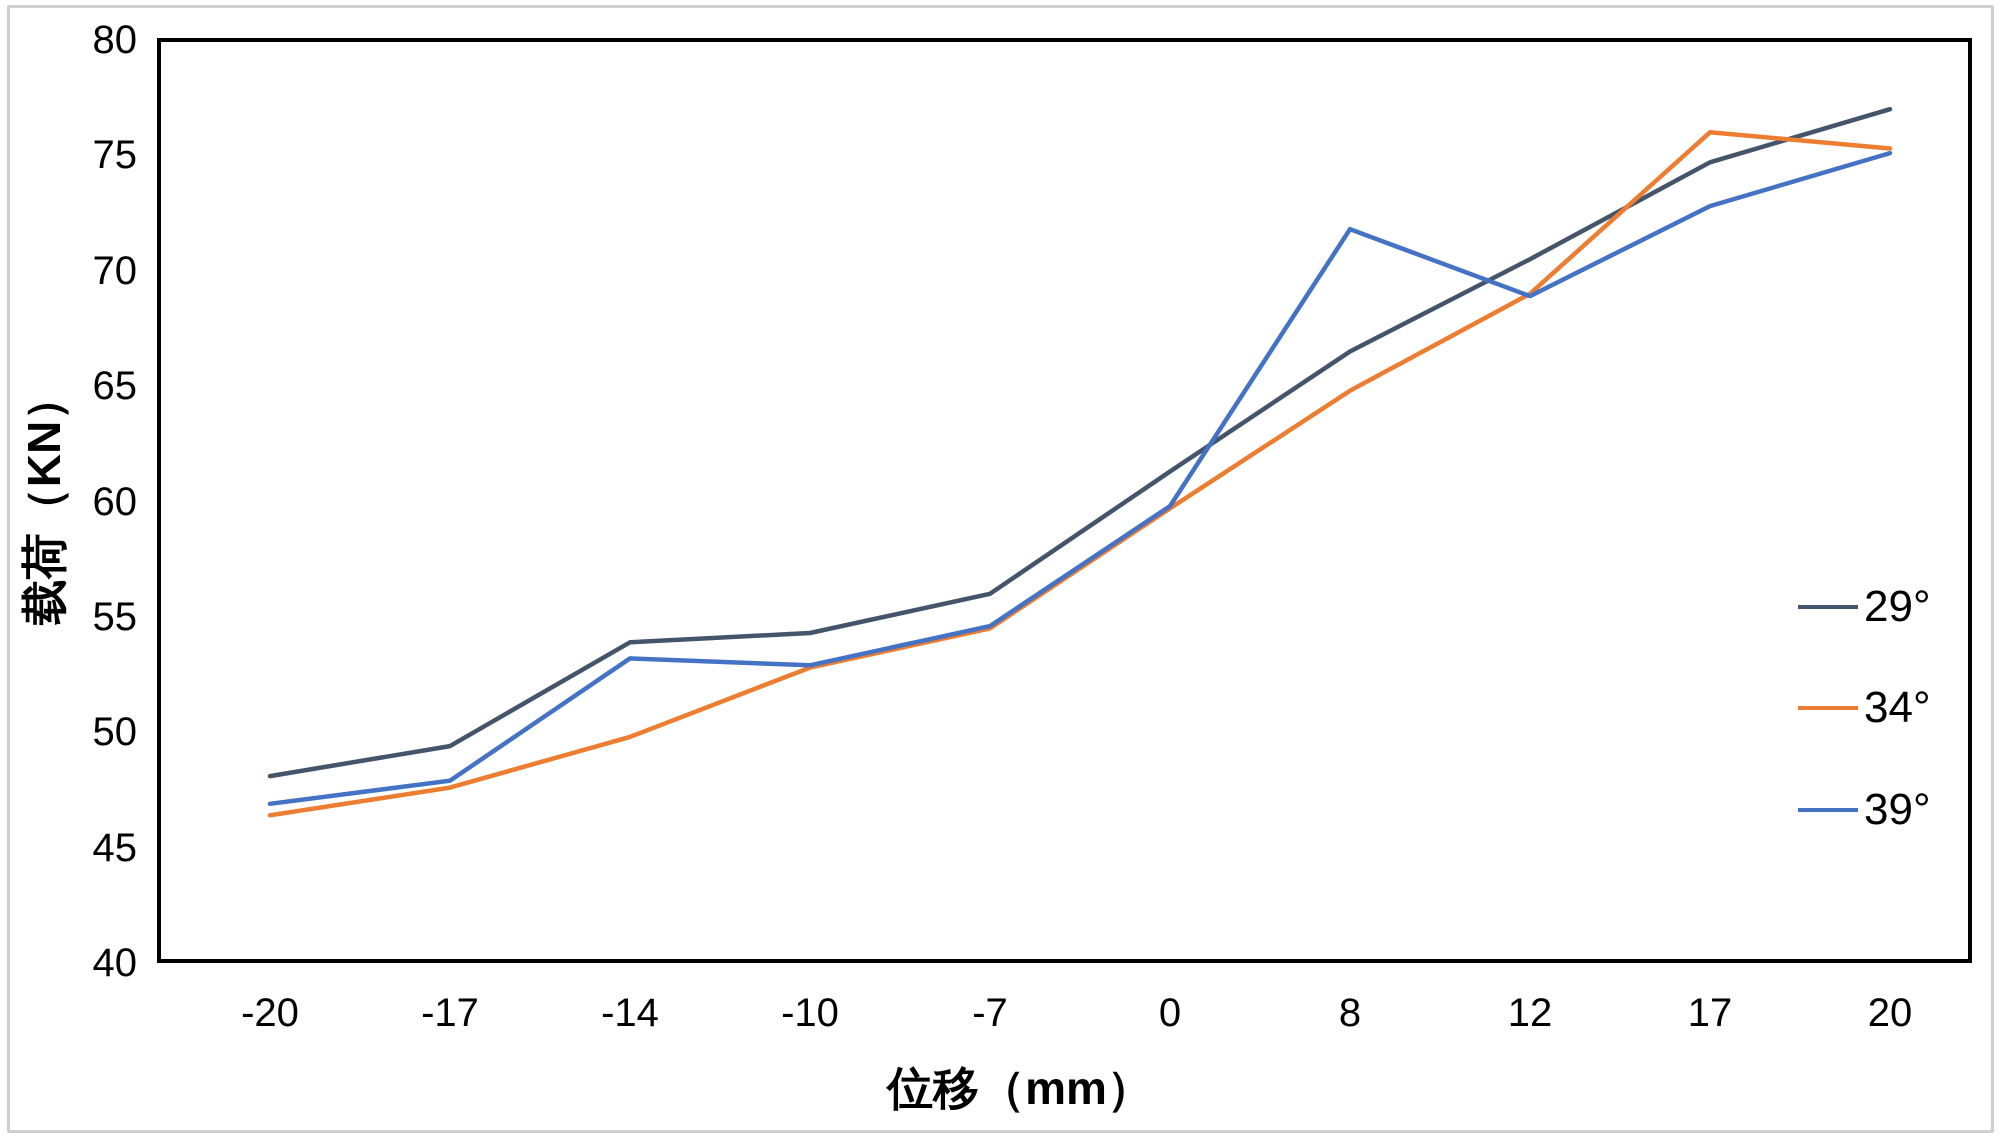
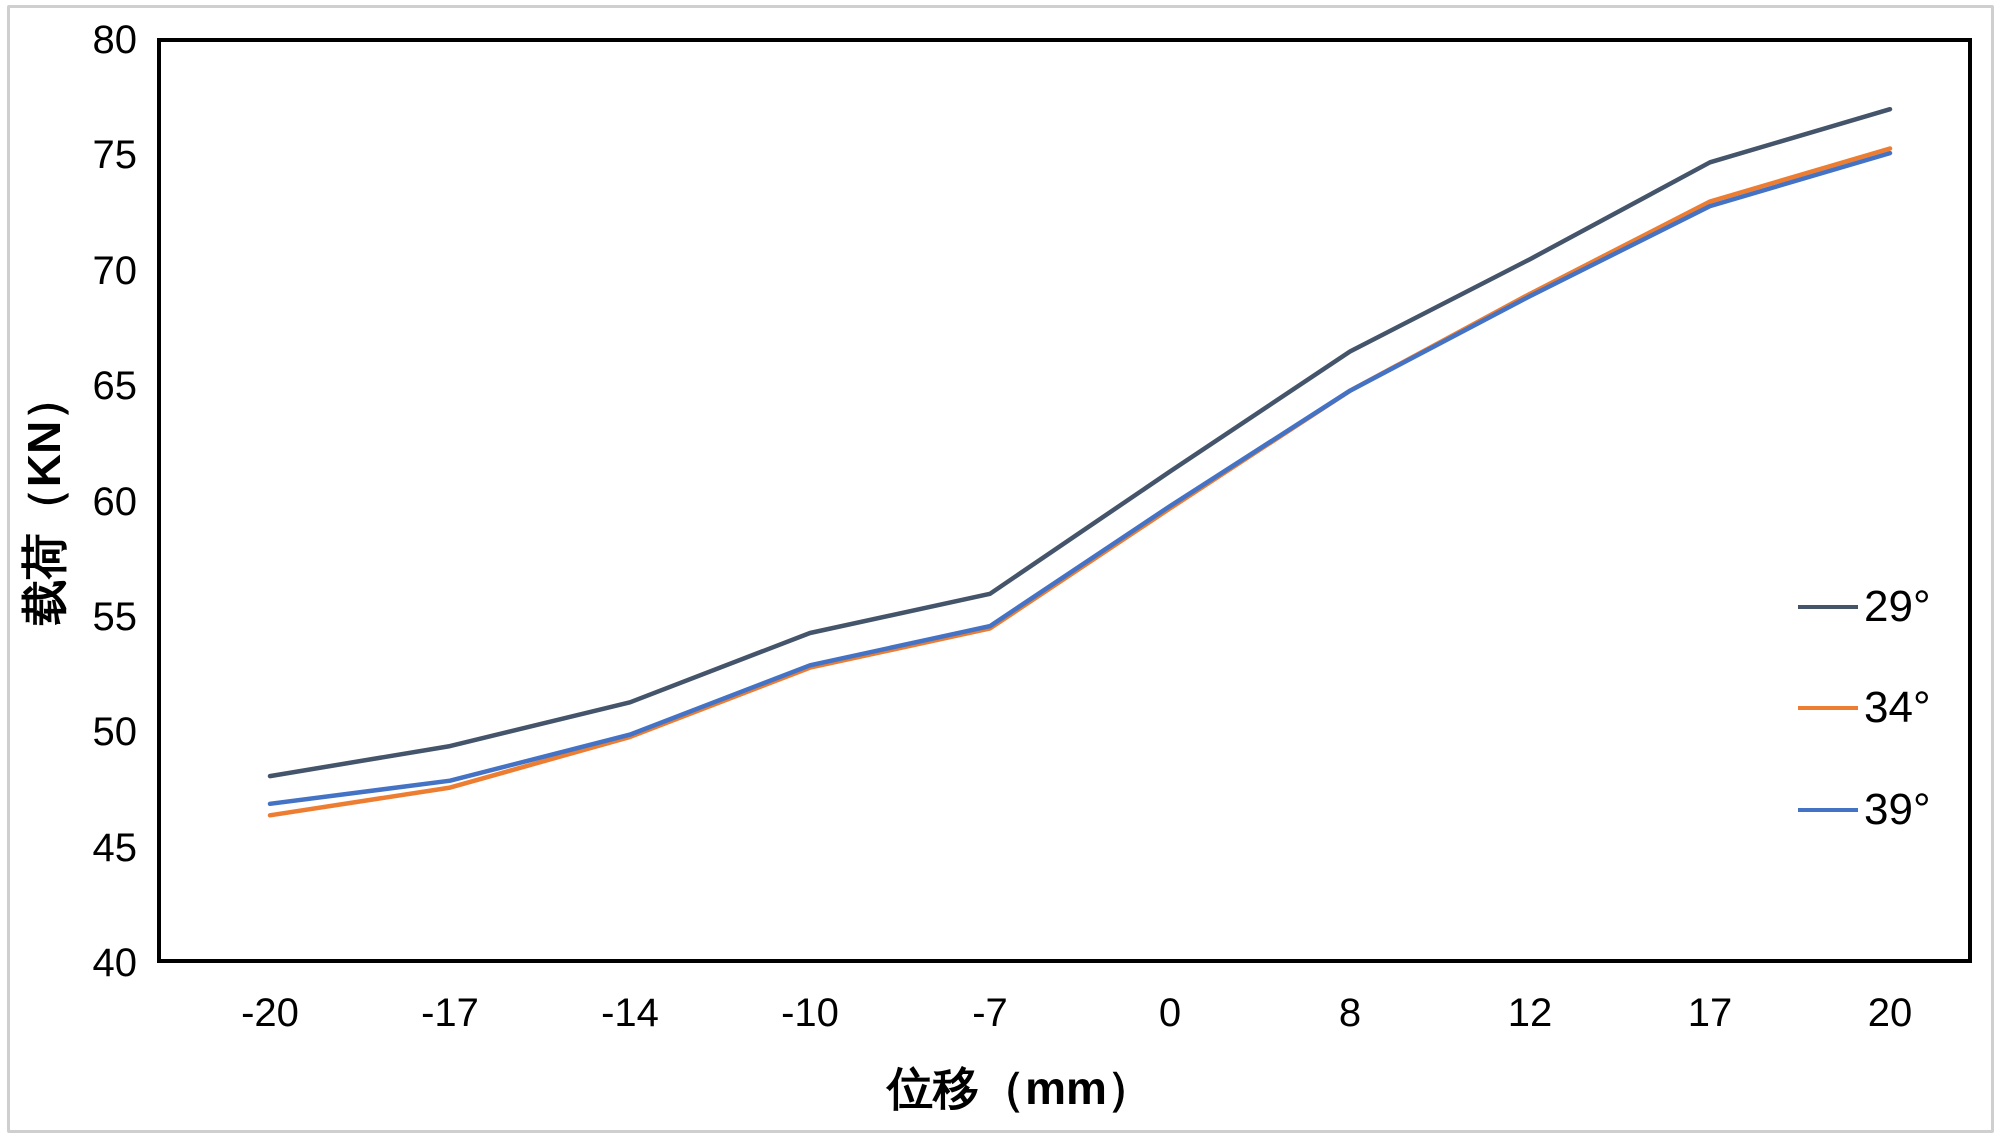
29°/-14: 53.9 -> 51.3
39°/-14: 53.2 -> 49.9
39°/8: 71.8 -> 64.8
34°/17: 76.0 -> 73.0
